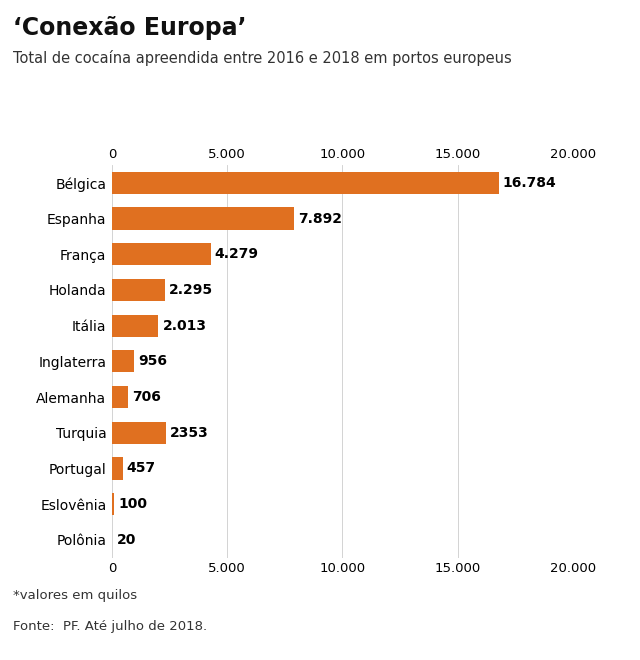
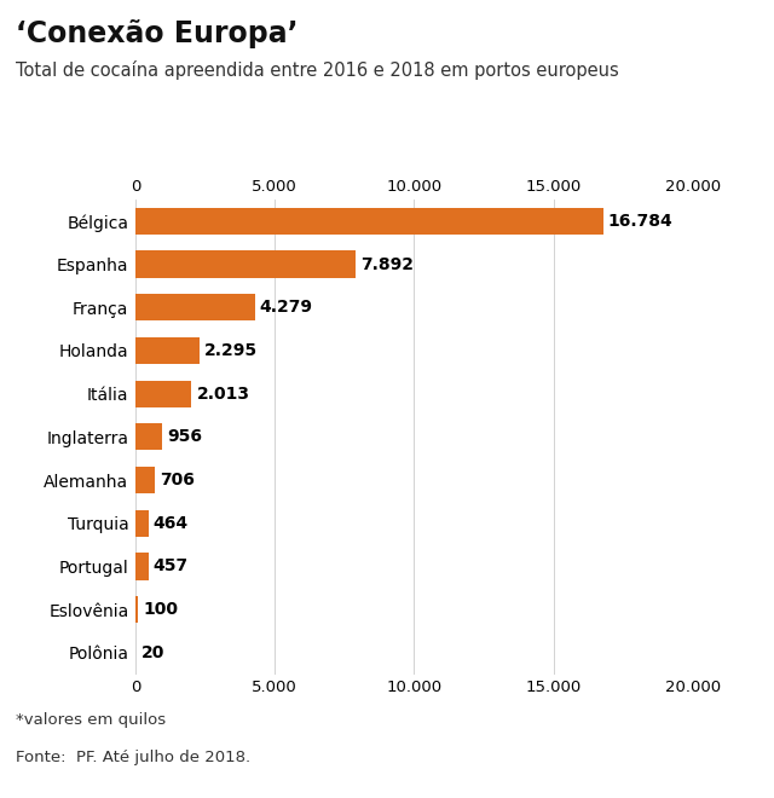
Turquia: 2353 -> 464
